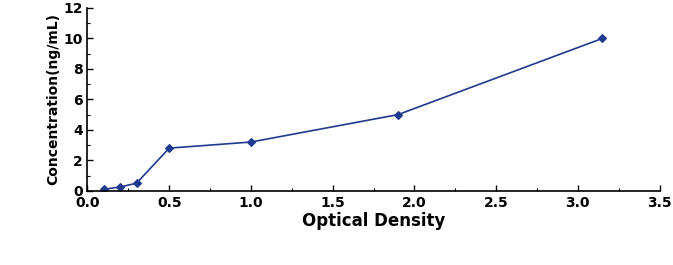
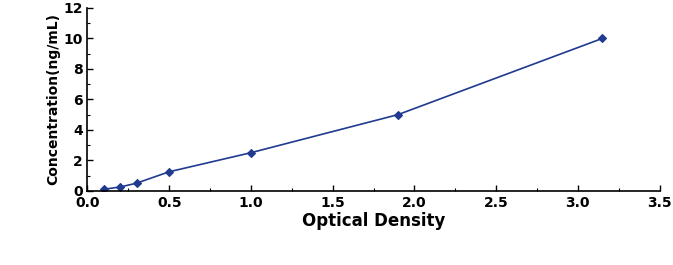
0.5: 2.8 -> 1.2
1.0: 3.2 -> 2.5
